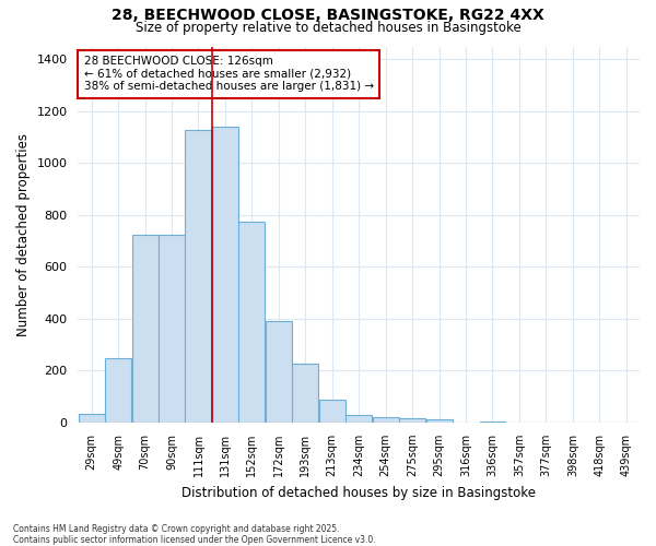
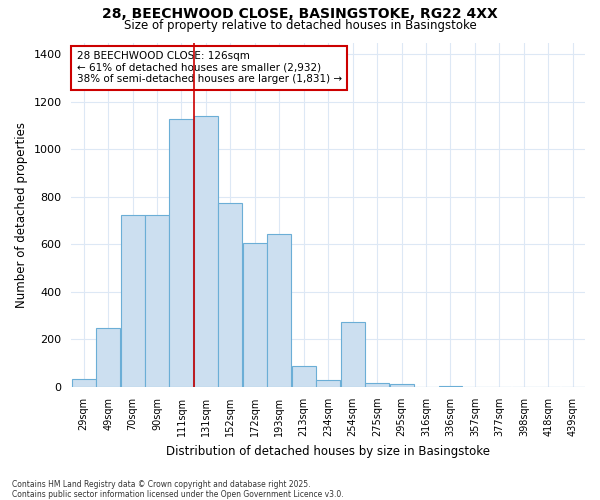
172sqm: 390 -> 605
193sqm: 228 -> 645
254sqm: 22 -> 275
